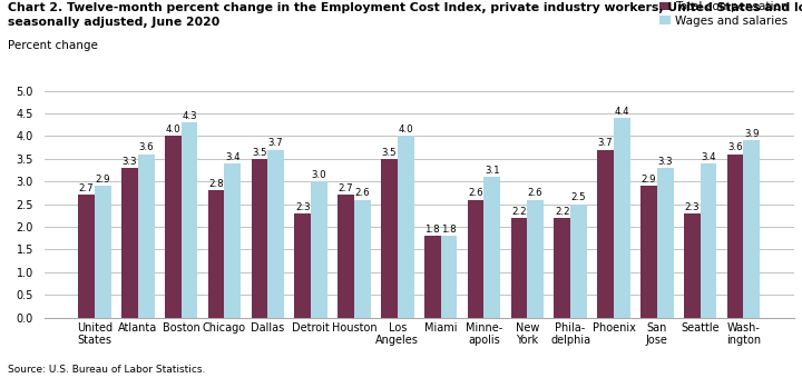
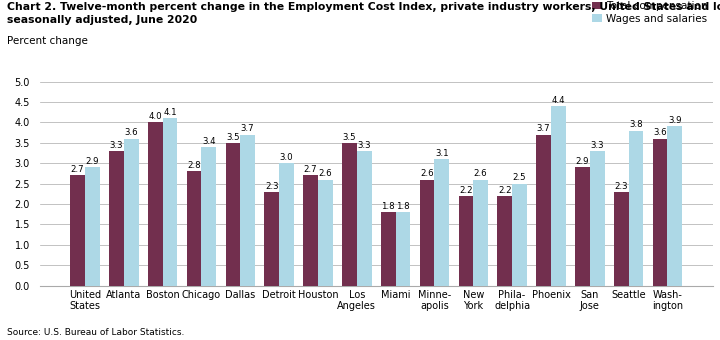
Wages and salaries/Boston: 4.3 -> 4.1
Wages and salaries/Los Angeles: 4.0 -> 3.3
Wages and salaries/Seattle: 3.4 -> 3.8
